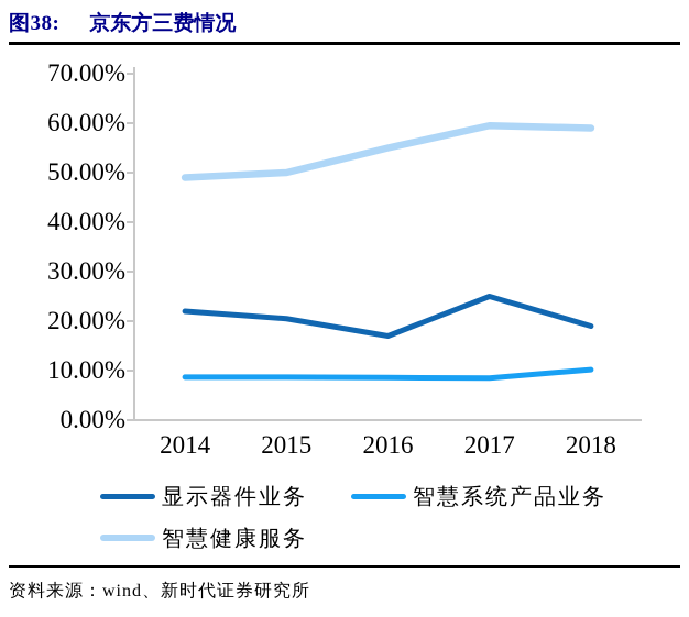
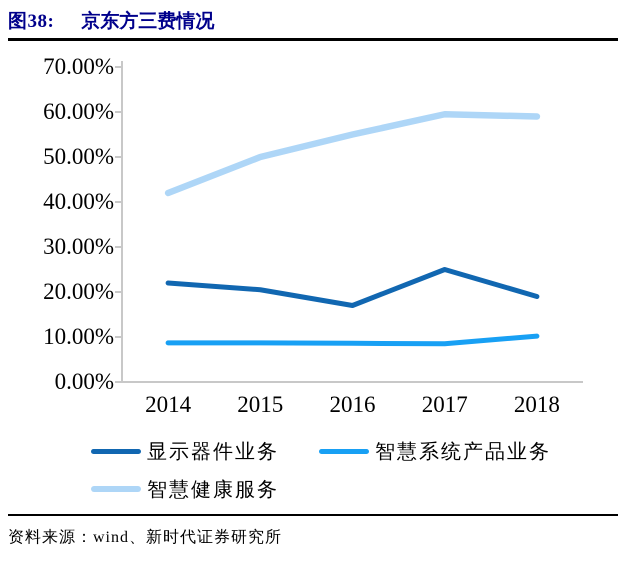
智慧健康服务/2014: 49% -> 42%
